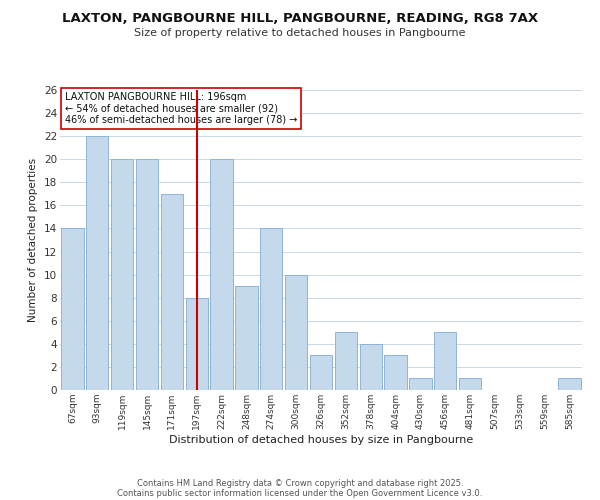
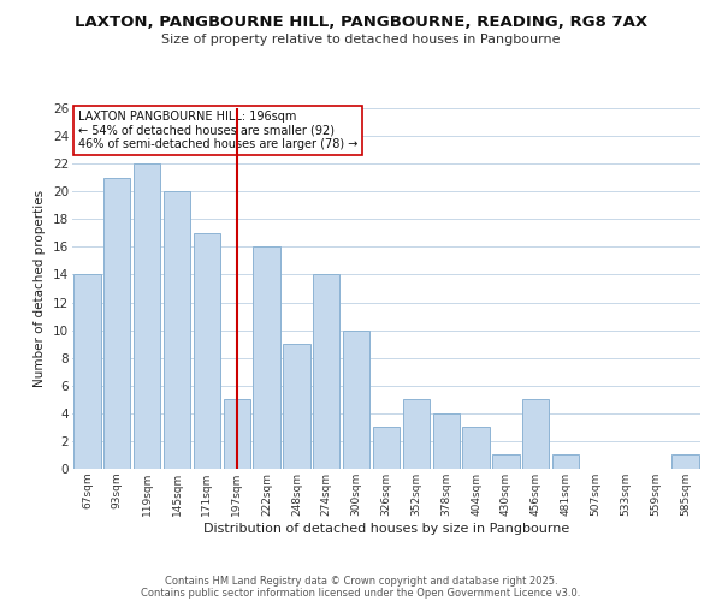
93sqm: 22 -> 21
119sqm: 20 -> 22
197sqm: 8 -> 5
222sqm: 20 -> 16
